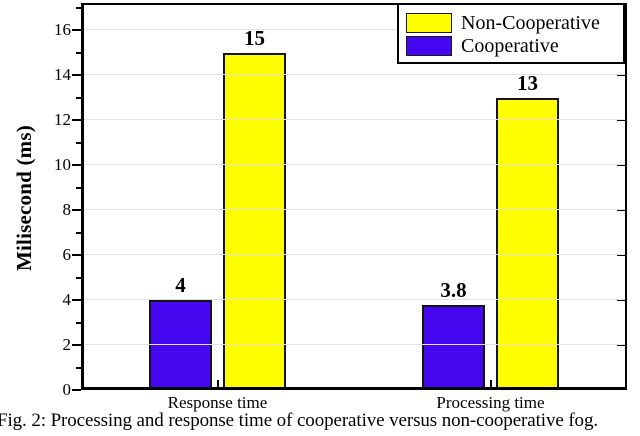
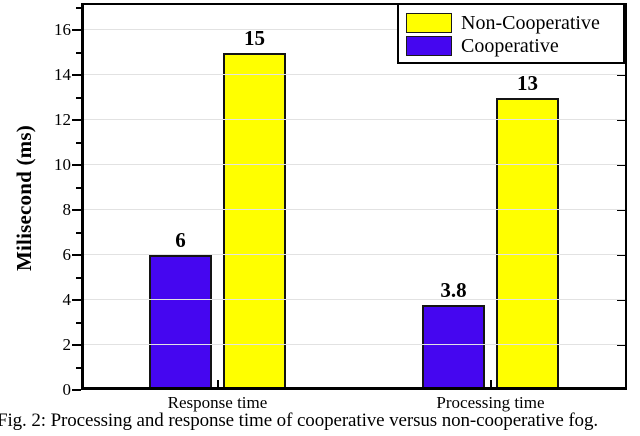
Cooperative/Response time: 4 -> 6
